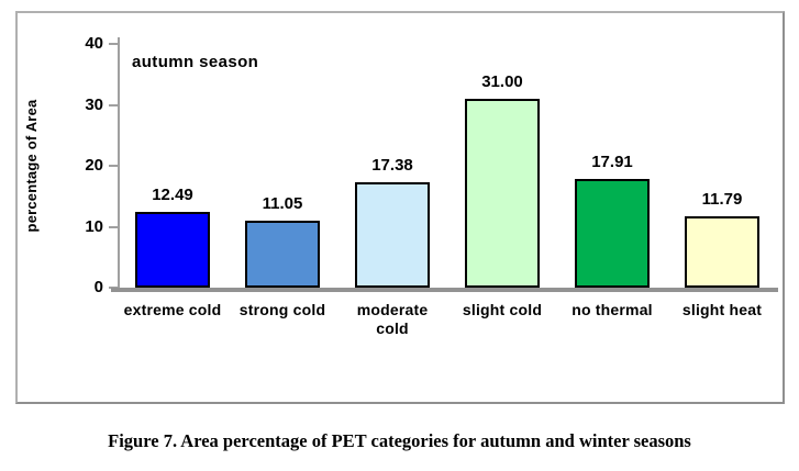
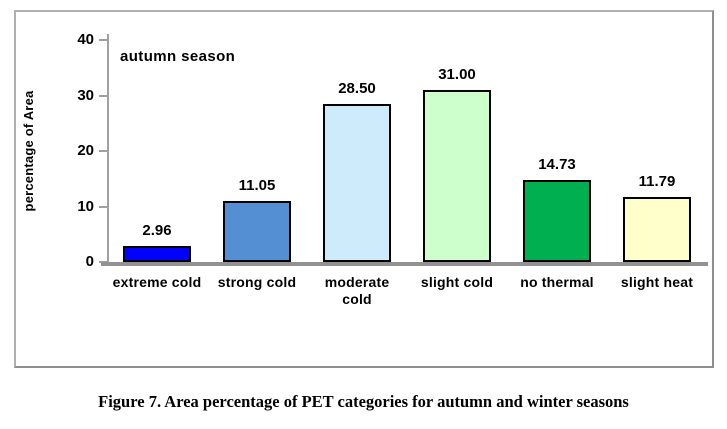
extreme cold: 12.49 -> 2.96
moderate cold: 17.38 -> 28.50
no thermal: 17.91 -> 14.73
